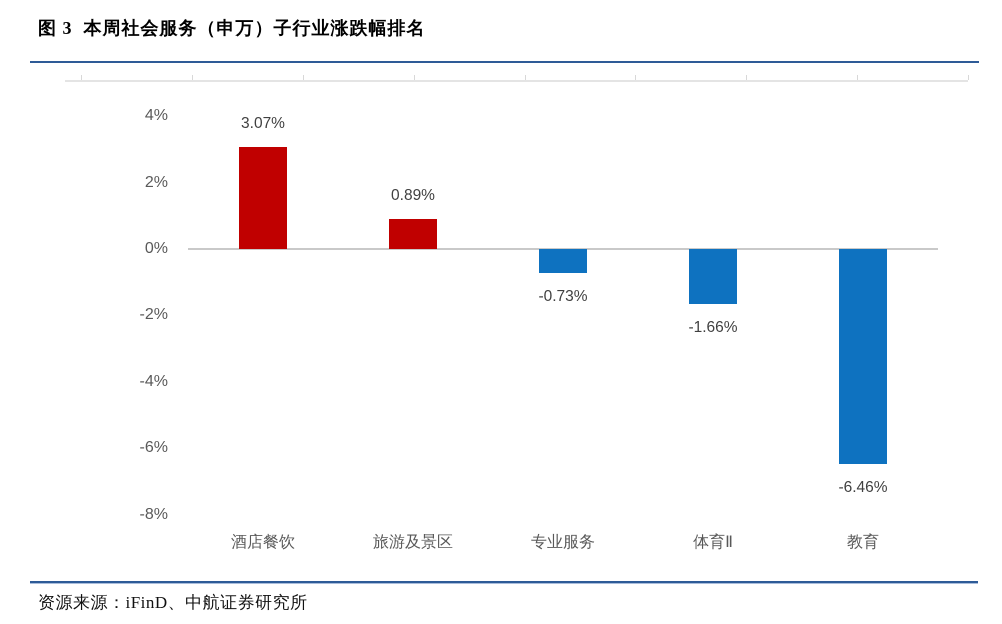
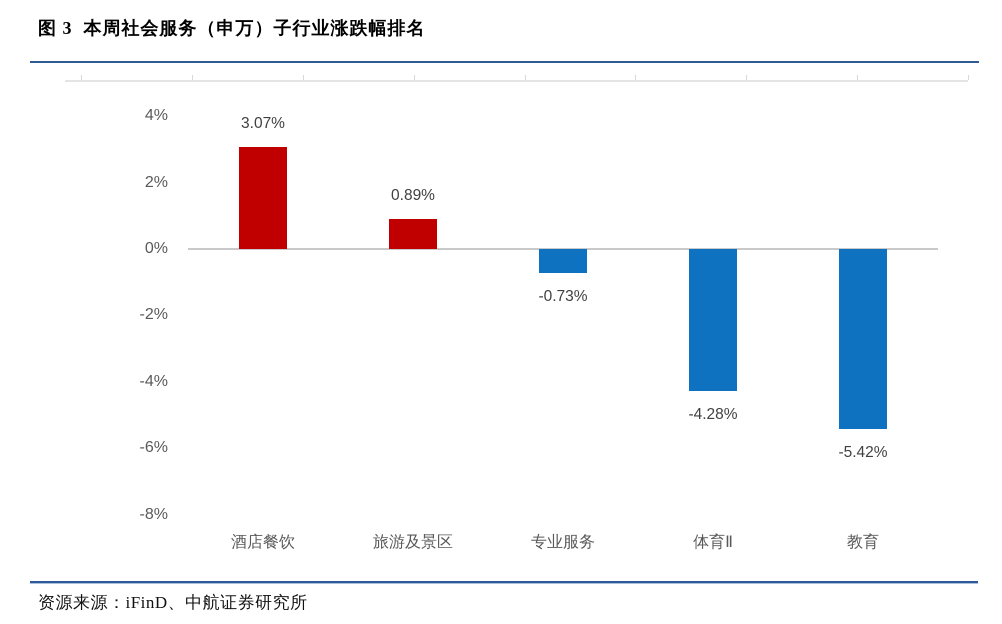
体育Ⅱ: -1.66% -> -4.28%
教育: -6.46% -> -5.42%
